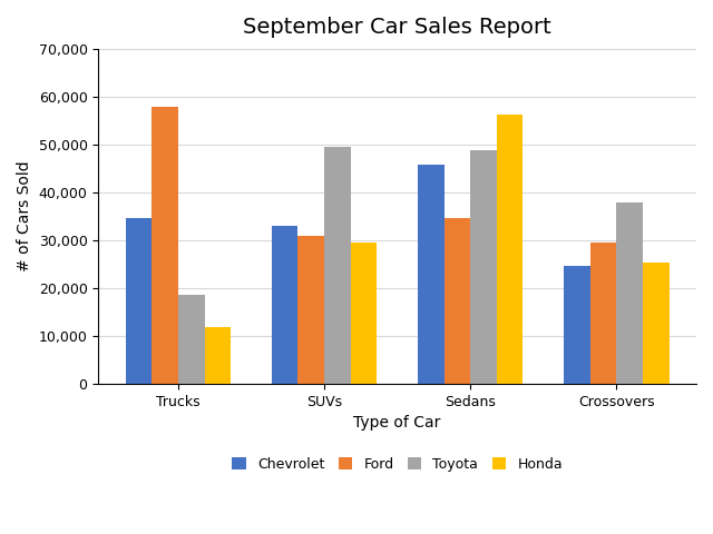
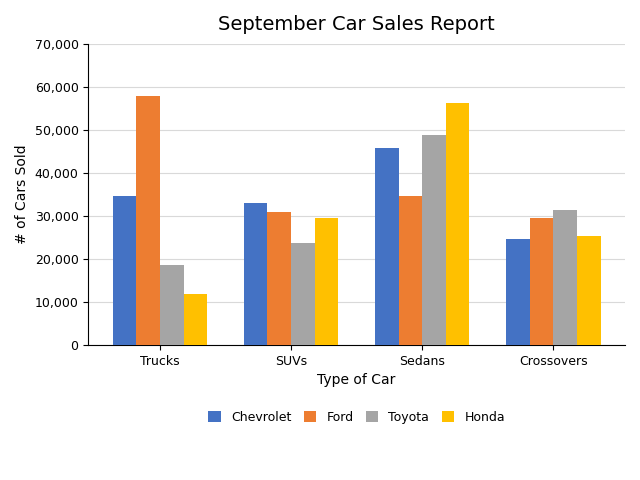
Toyota/SUVs: 49,500 -> 23,800
Toyota/Crossovers: 38,000 -> 31,400
